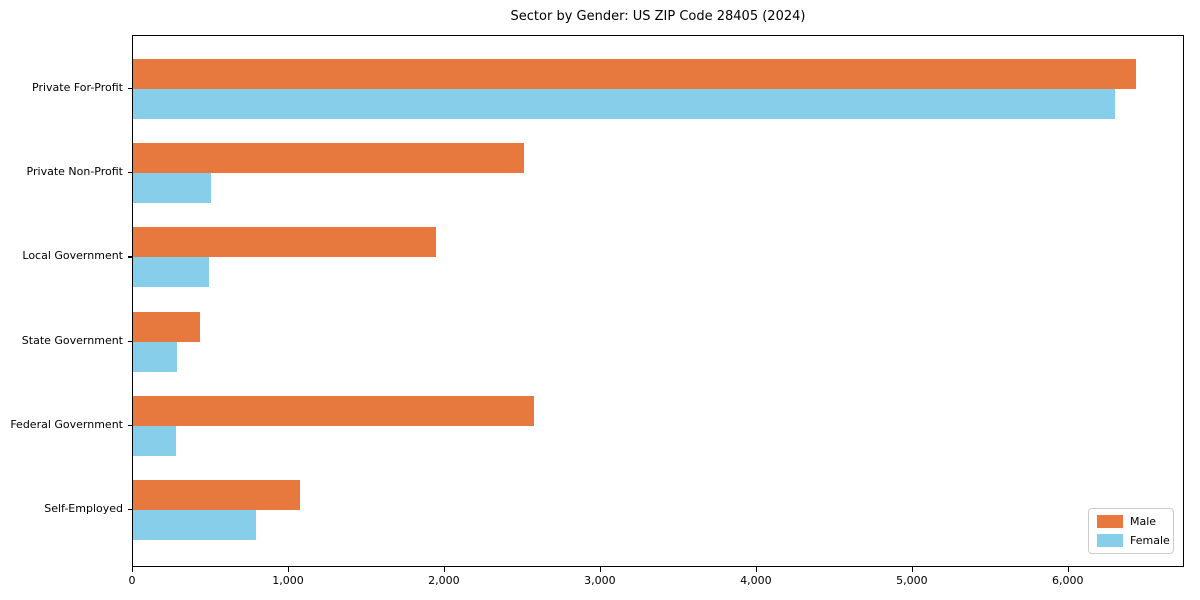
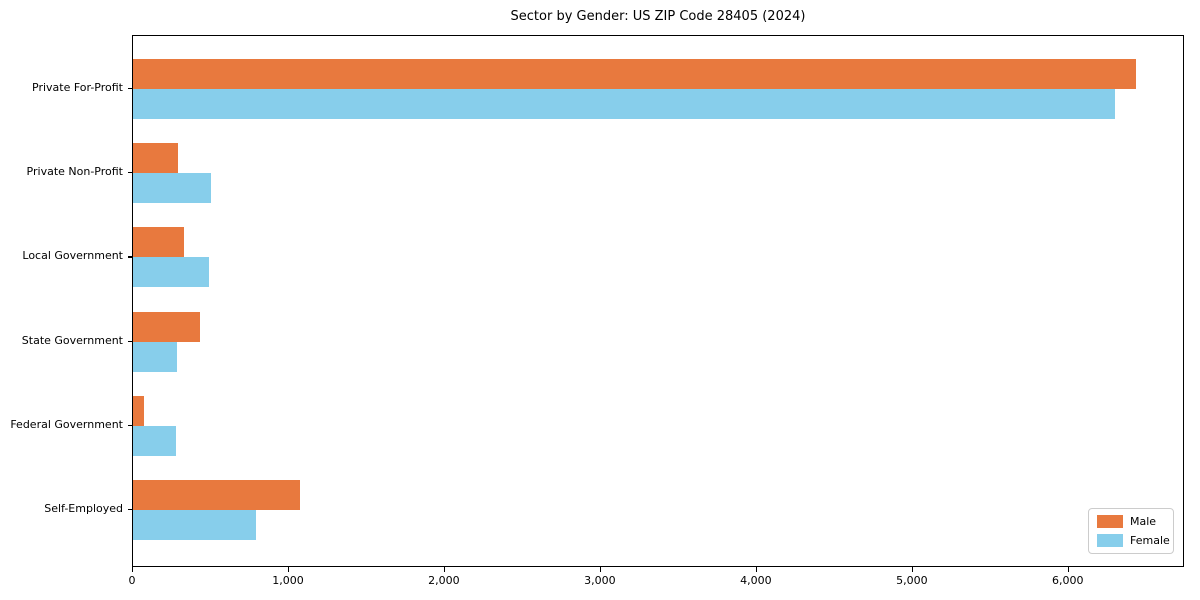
Male/Private Non-Profit: 2510 -> 290
Male/Local Government: 1940 -> 330
Male/Federal Government: 2570 -> 70
